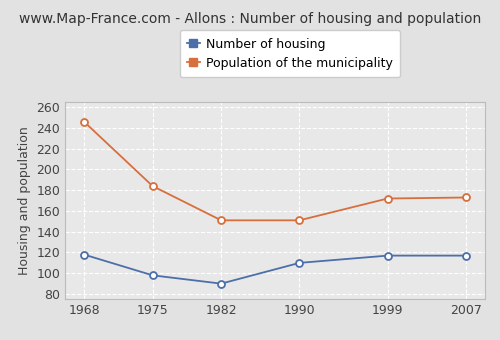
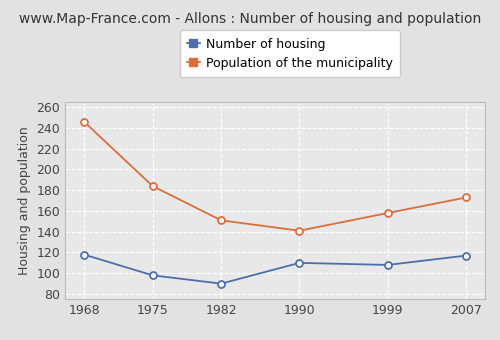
Population of the municipality/1990: 151 -> 141
Number of housing/1999: 117 -> 108
Population of the municipality/1999: 172 -> 158
